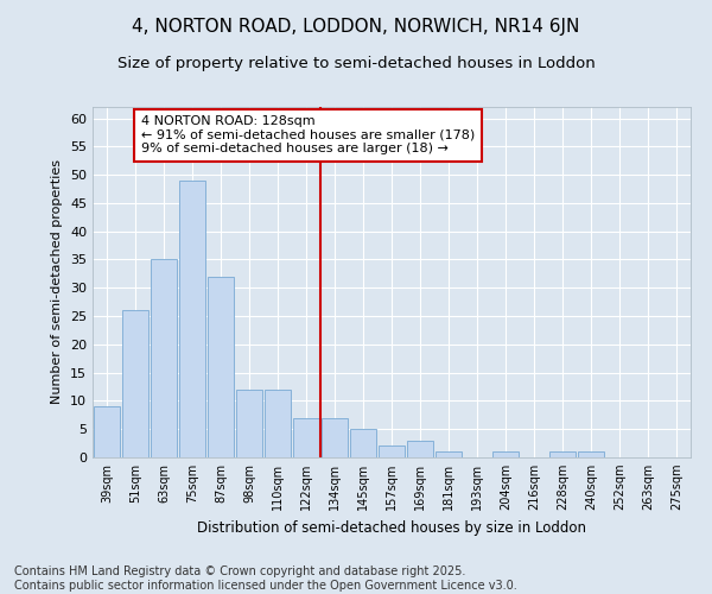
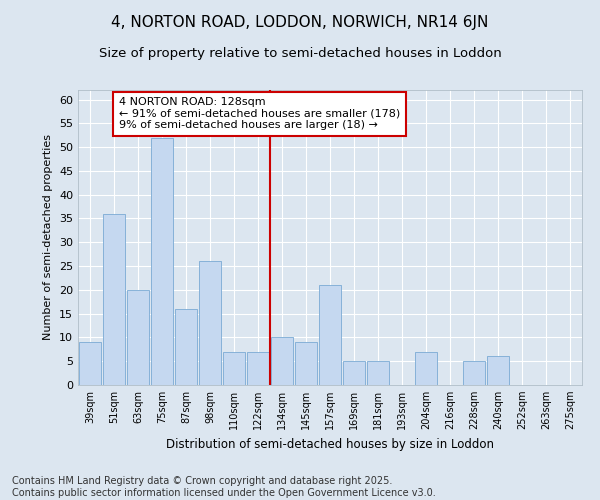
51sqm: 26 -> 36
63sqm: 35 -> 20
75sqm: 49 -> 52
87sqm: 32 -> 16
98sqm: 12 -> 26
110sqm: 12 -> 7
134sqm: 7 -> 10
145sqm: 5 -> 9
157sqm: 2 -> 21
169sqm: 3 -> 5
181sqm: 1 -> 5
204sqm: 1 -> 7
228sqm: 1 -> 5
240sqm: 1 -> 6
